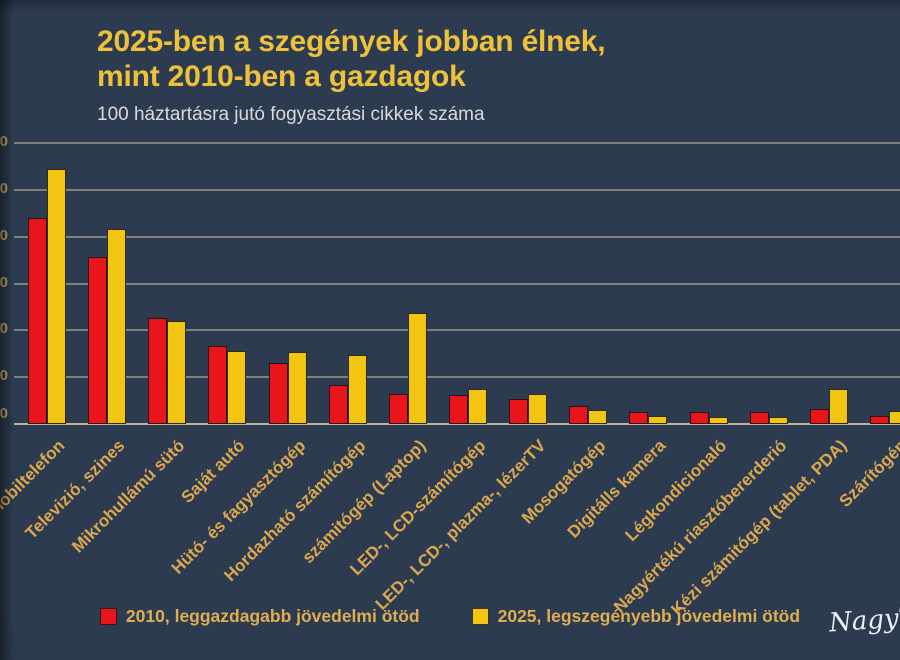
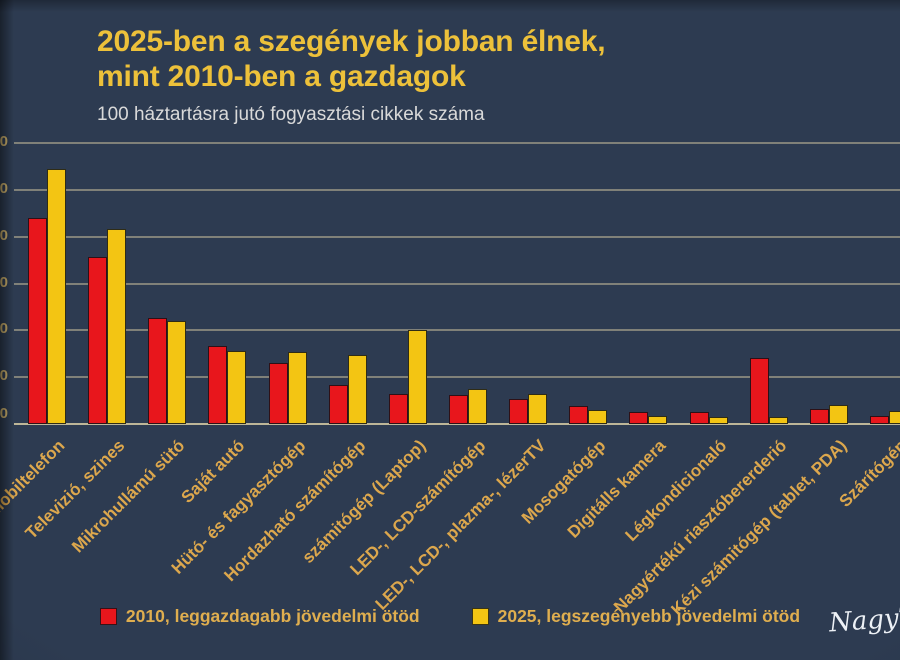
2025, legszegényebb jövedelmi ötöd/számitógép (Laptop): 120 -> 100
2010, leggazdagabb jövedelmi ötöd/Nagyértékú riasztóbererderió: 10 -> 70
2025, legszegényebb jövedelmi ötöd/Kézi számitógép (tablet, PDA): 40 -> 20
